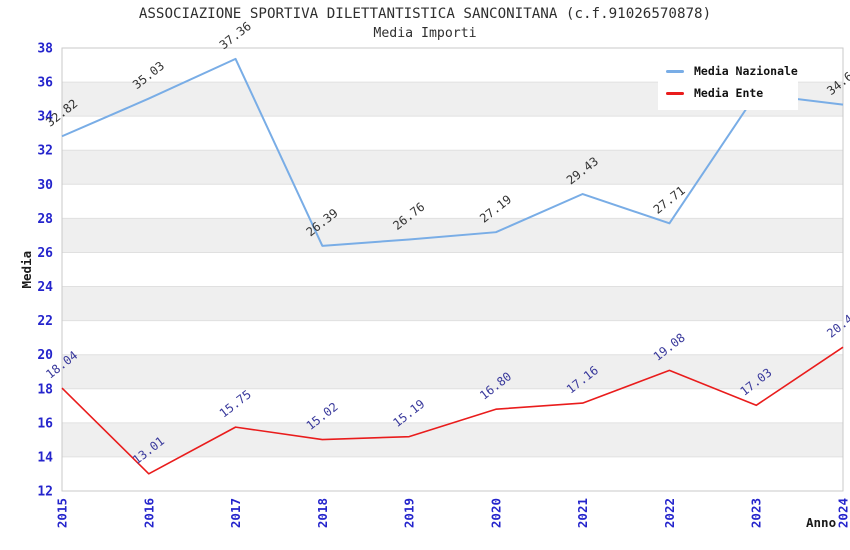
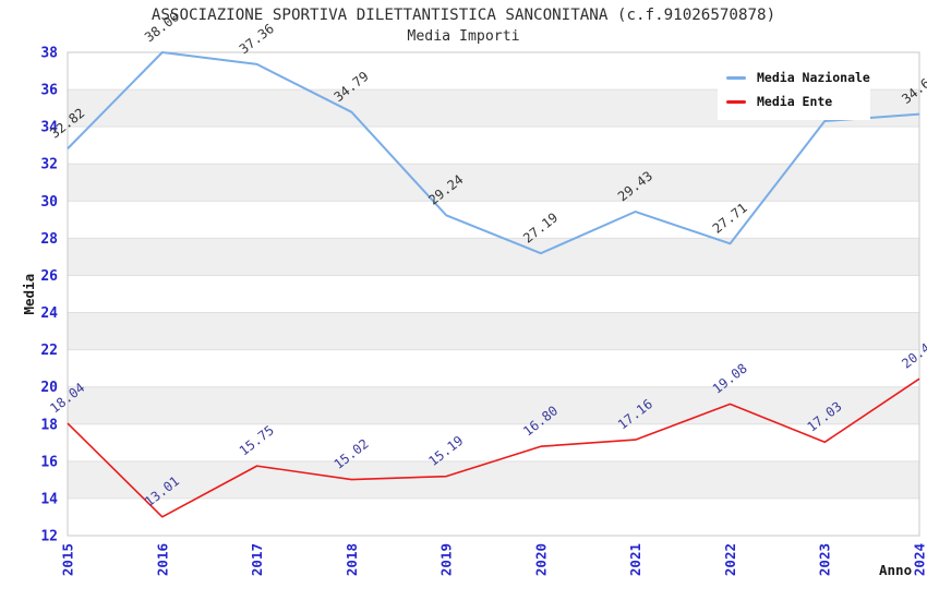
Media Nazionale/2016: 35.03 -> 38.00
Media Nazionale/2018: 26.39 -> 34.79
Media Nazionale/2019: 26.76 -> 29.24
Media Nazionale/2023: 35.3 -> 34.3
